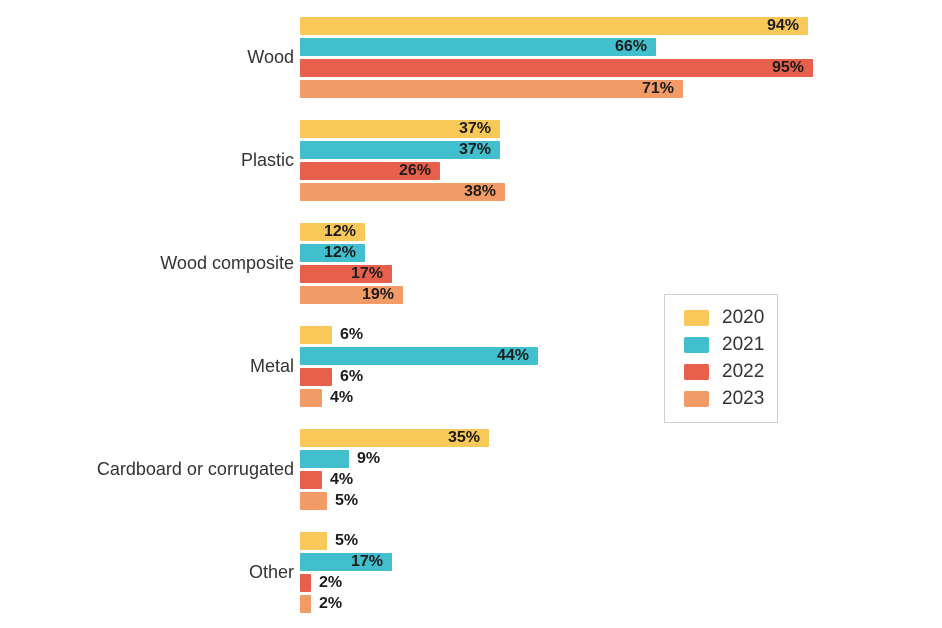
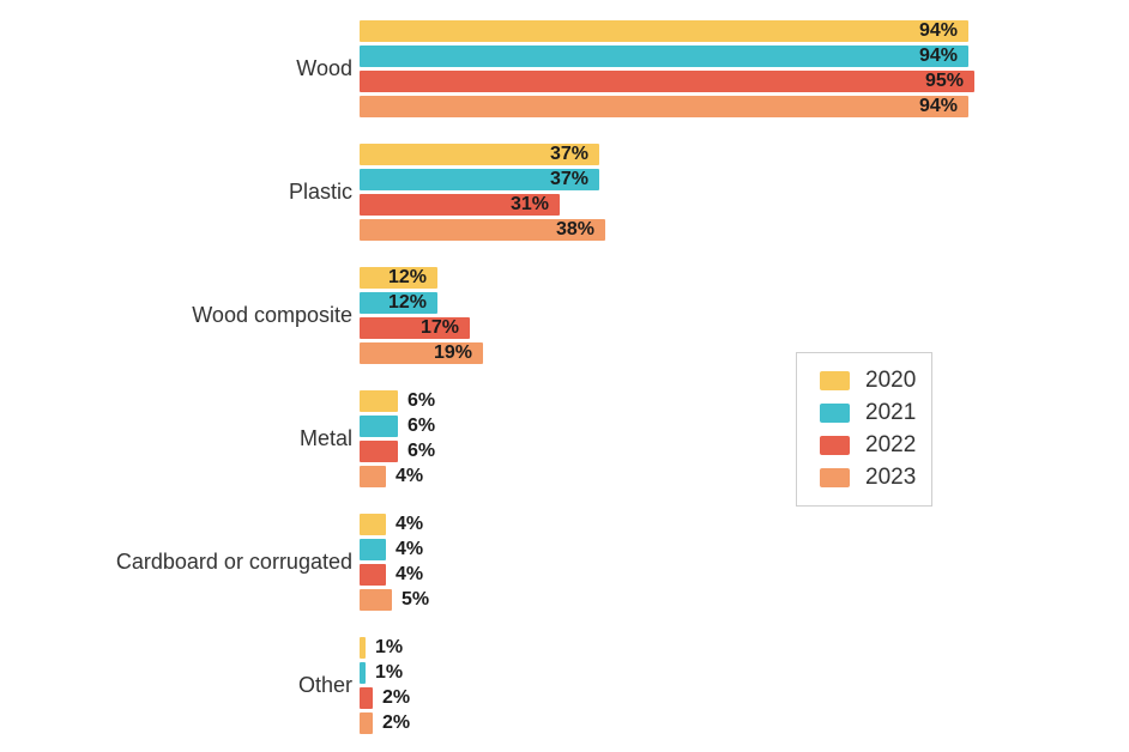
2021/Wood: 66% -> 94%
2023/Wood: 71% -> 94%
2022/Plastic: 26% -> 31%
2021/Metal: 44% -> 6%
2020/Cardboard or corrugated: 35% -> 4%
2021/Cardboard or corrugated: 9% -> 4%
2020/Other: 5% -> 1%
2021/Other: 17% -> 1%
